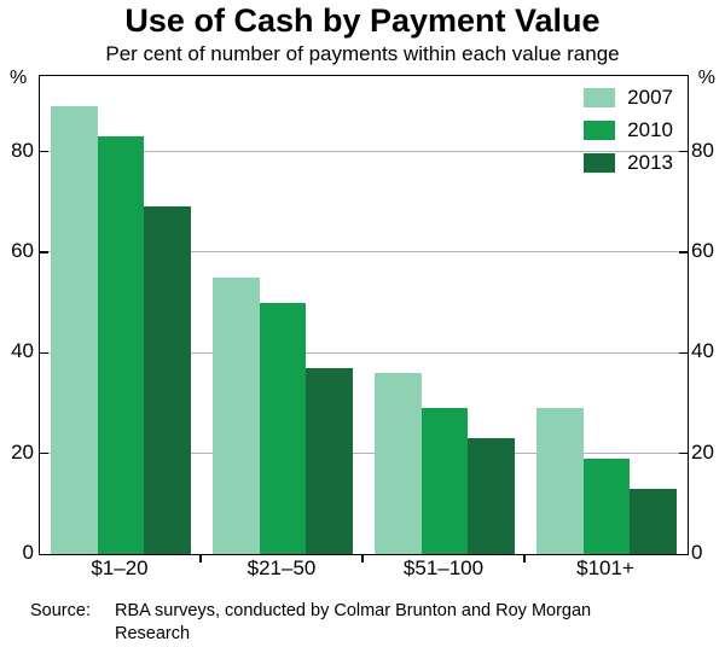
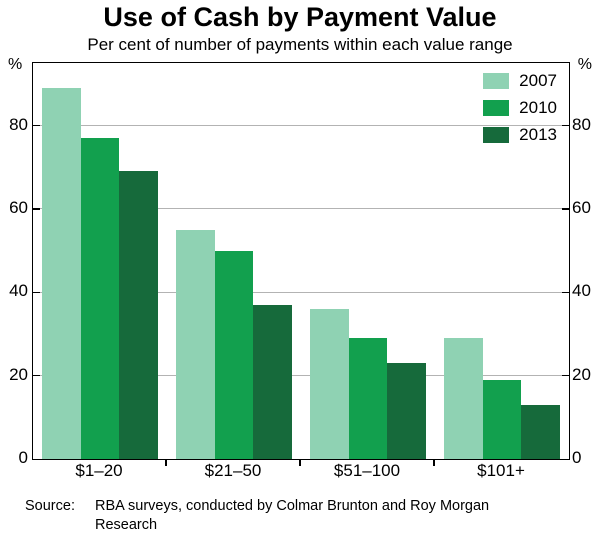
2010/$1–20: 83 -> 77
